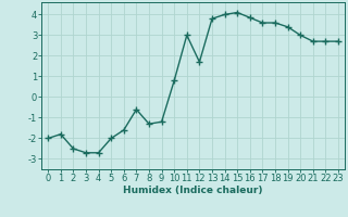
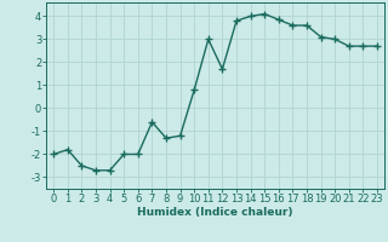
6: -1.6 -> -2.0
19: 3.4 -> 3.1
